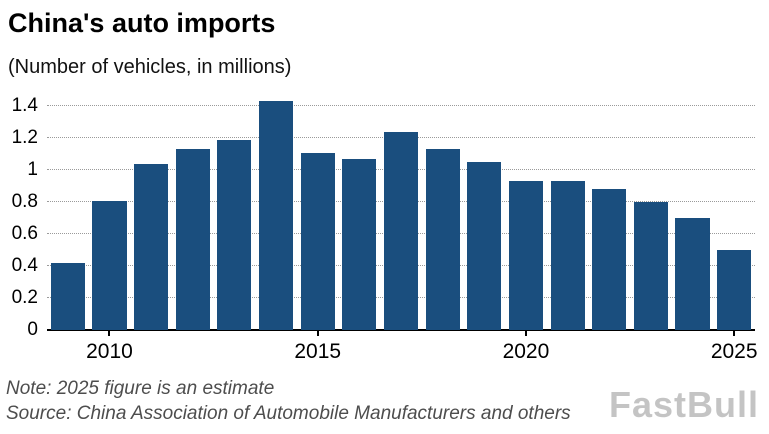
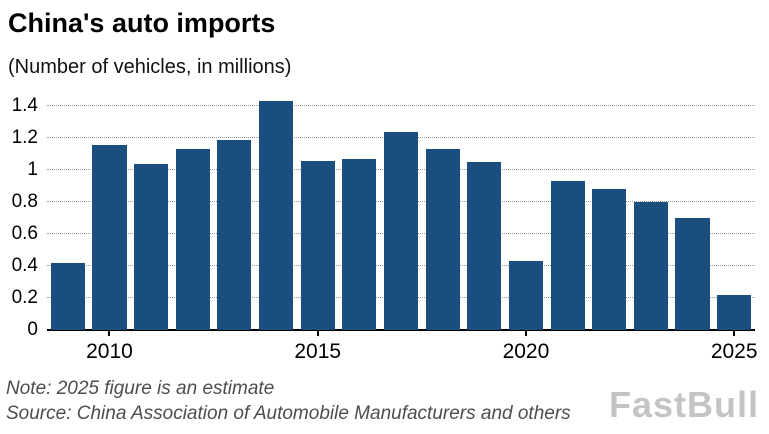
2010: 0.81 -> 1.16
2015: 1.11 -> 1.06
2020: 0.93 -> 0.43
2025: 0.50 -> 0.22
